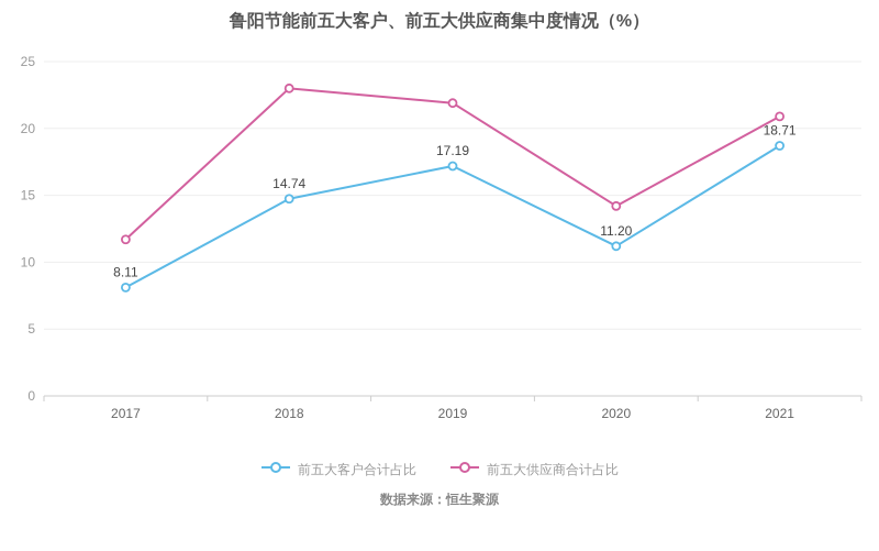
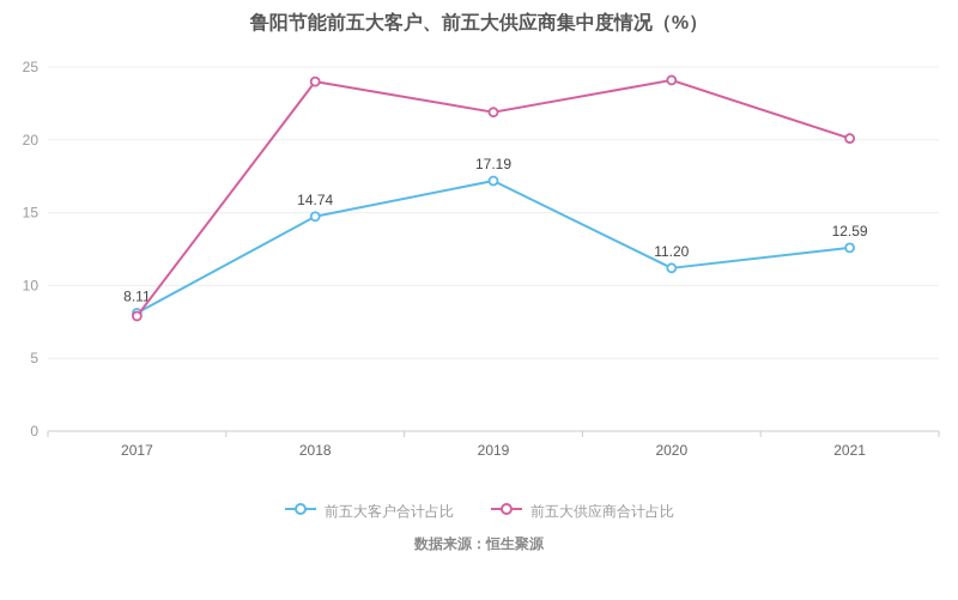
前五大供应商合计占比/2017: 11.7 -> 7.9
前五大供应商合计占比/2018: 23.0 -> 24.0
前五大供应商合计占比/2020: 14.2 -> 24.1
前五大客户合计占比/2021: 18.71 -> 12.59
前五大供应商合计占比/2021: 20.9 -> 20.1
